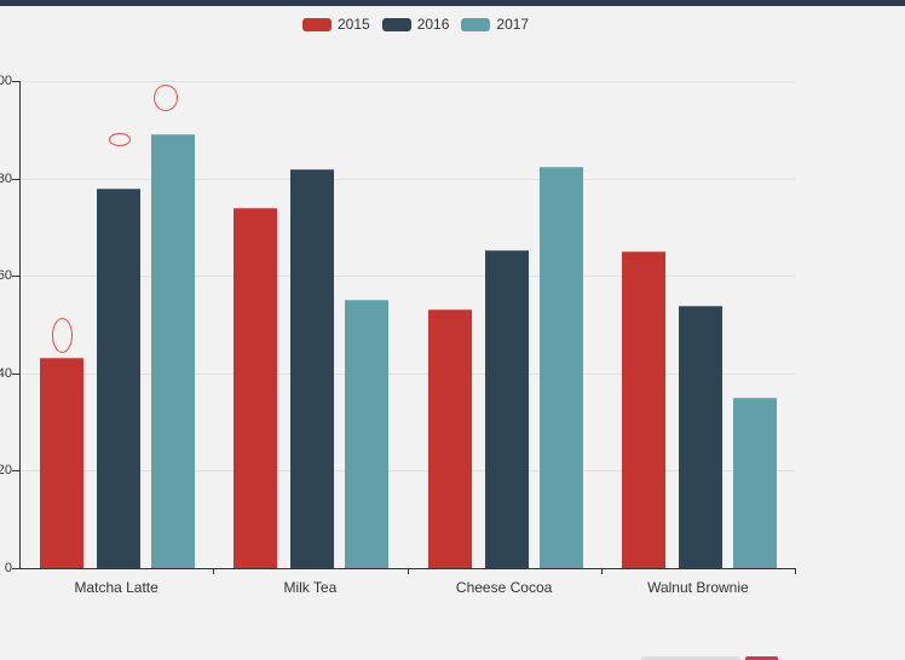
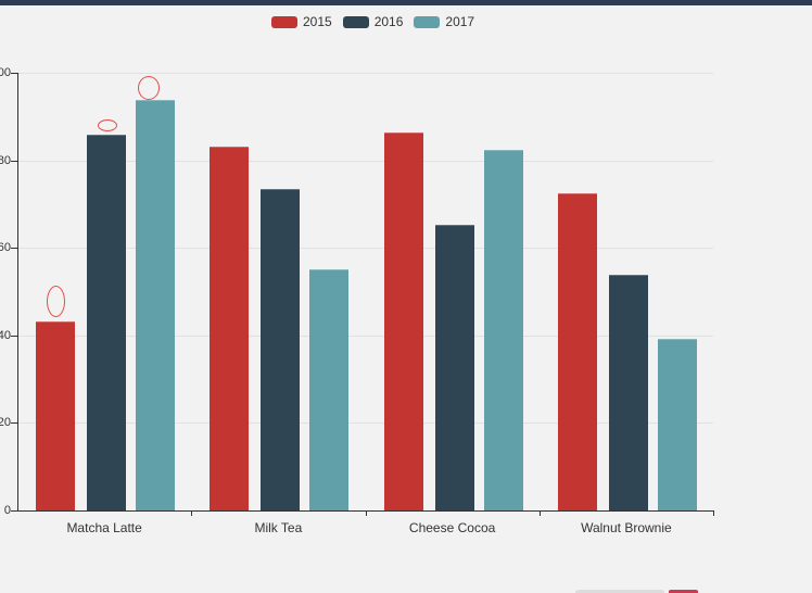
2016/Matcha Latte: 78 -> 86
2017/Matcha Latte: 89 -> 94
2015/Milk Tea: 74 -> 83
2016/Milk Tea: 82 -> 73
2015/Cheese Cocoa: 53 -> 86
2015/Walnut Brownie: 65 -> 72
2017/Walnut Brownie: 35 -> 39
